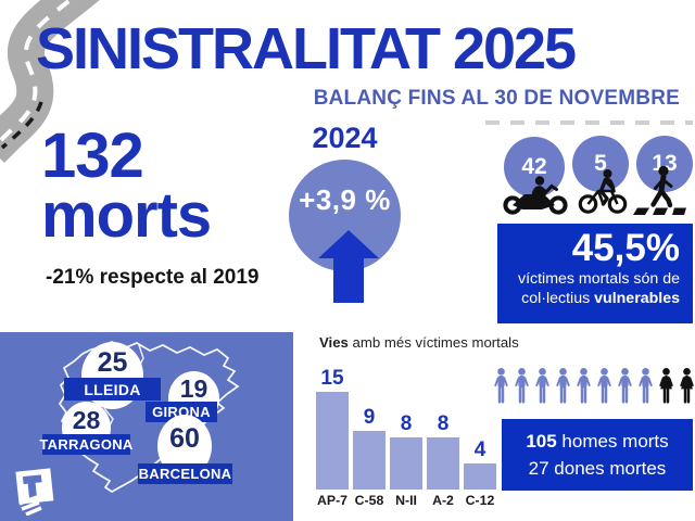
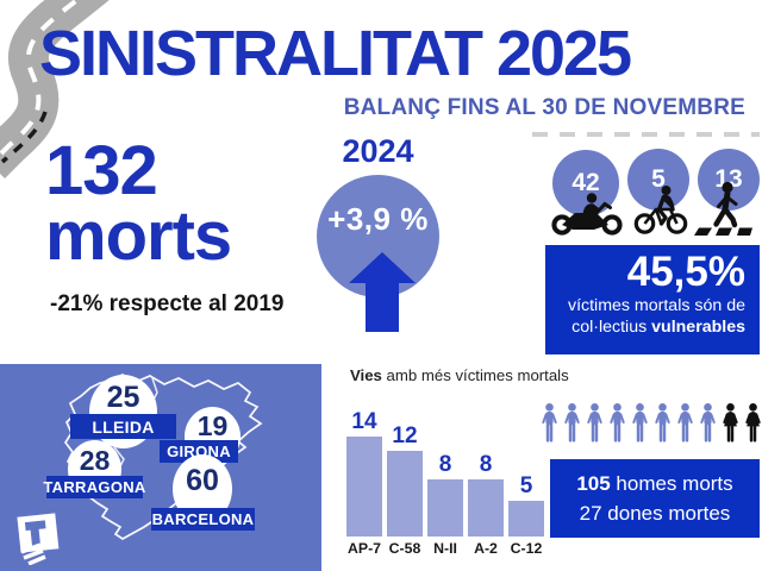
AP-7: 15 -> 14
C-58: 9 -> 12
C-12: 4 -> 5
